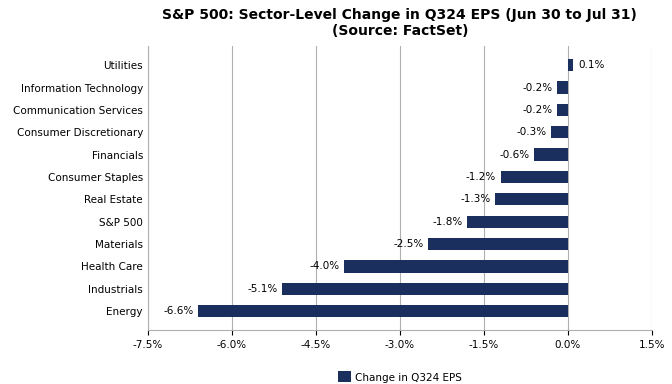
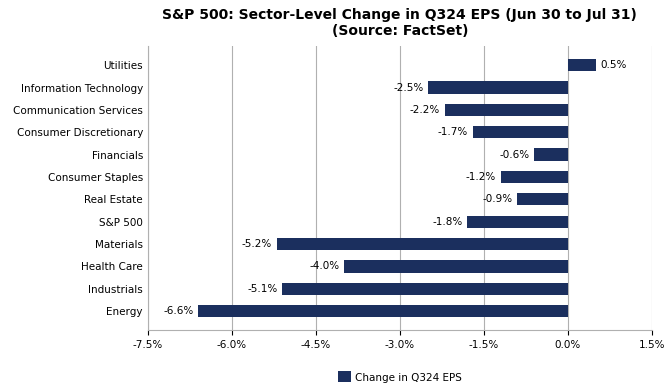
Utilities: 0.1% -> 0.5%
Information Technology: -0.2% -> -2.5%
Communication Services: -0.2% -> -2.2%
Consumer Discretionary: -0.3% -> -1.7%
Real Estate: -1.3% -> -0.9%
Materials: -2.5% -> -5.2%
